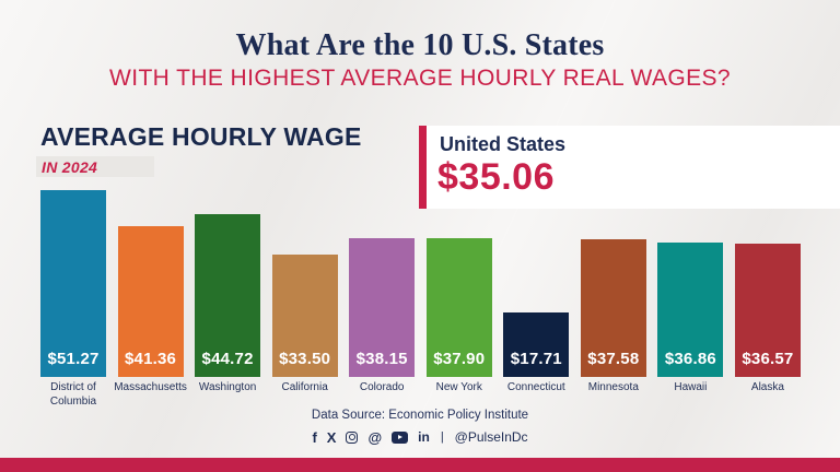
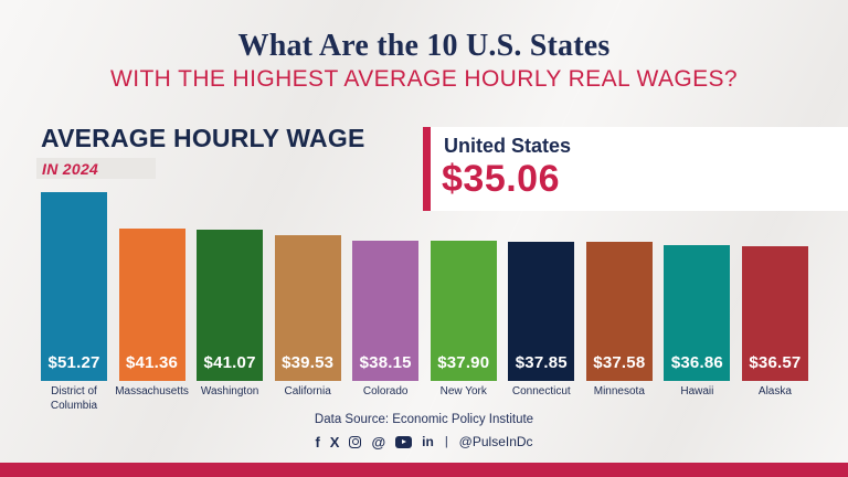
Washington: $44.72 -> $41.07
California: $33.50 -> $39.53
Connecticut: $17.71 -> $37.85
